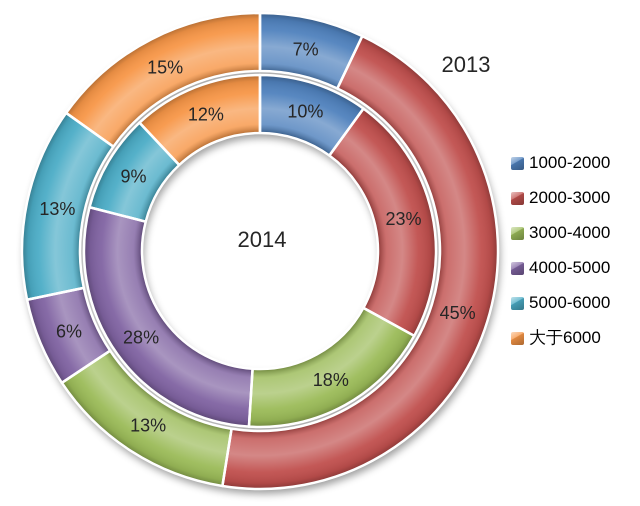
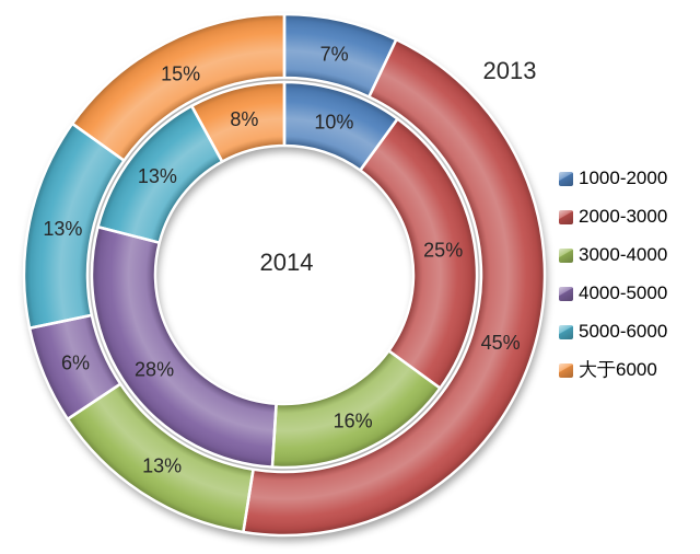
2014/2000-3000: 23% -> 25%
2014/3000-4000: 18% -> 16%
2014/5000-6000: 9% -> 13%
2014/大于6000: 12% -> 8%
